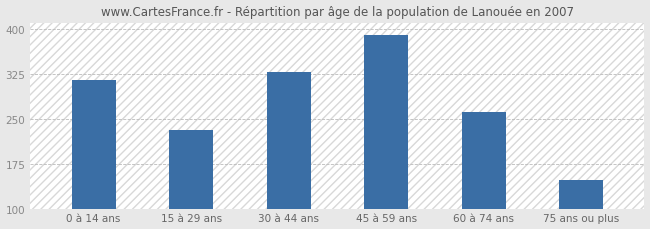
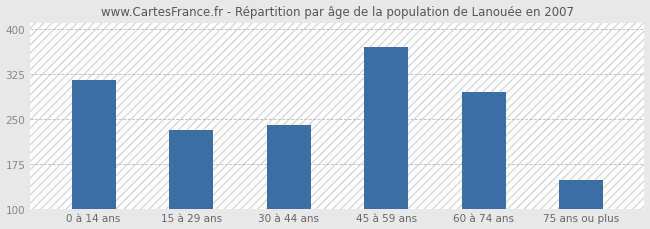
30 à 44 ans: 328 -> 240
45 à 59 ans: 390 -> 370
60 à 74 ans: 262 -> 294
